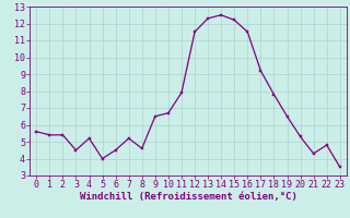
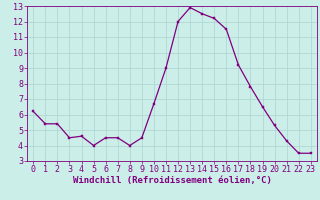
0: 5.6 -> 6.2
4: 5.2 -> 4.6
7: 5.2 -> 4.5
8: 4.6 -> 4.0
9: 6.5 -> 4.5
11: 7.9 -> 9.0
12: 11.5 -> 12.0
13: 12.3 -> 12.9
22: 4.8 -> 3.5
